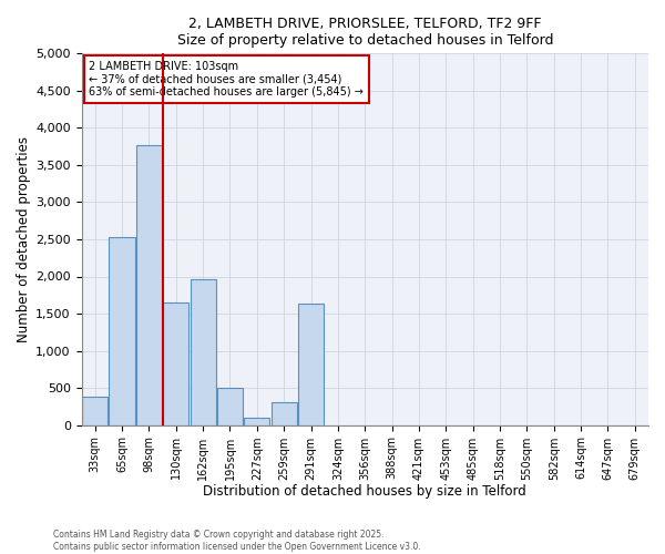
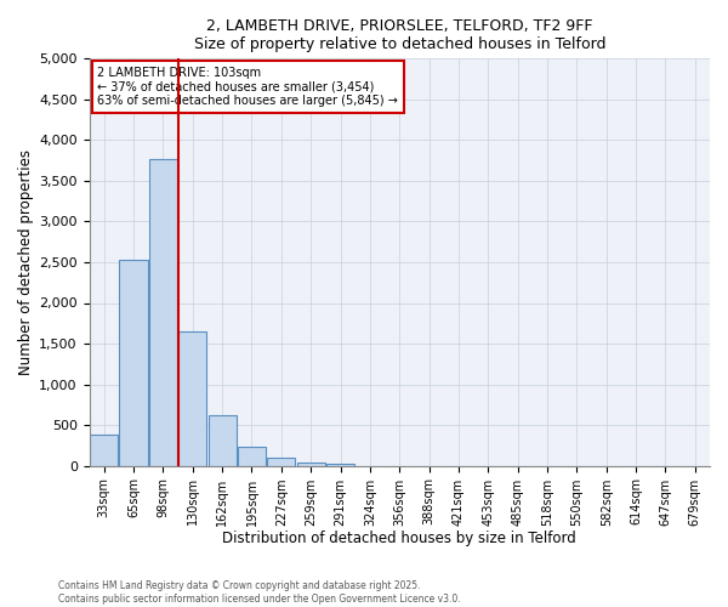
162sqm: 1,960 -> 620
195sqm: 500 -> 240
259sqm: 300 -> 40
291sqm: 1,640 -> 30
